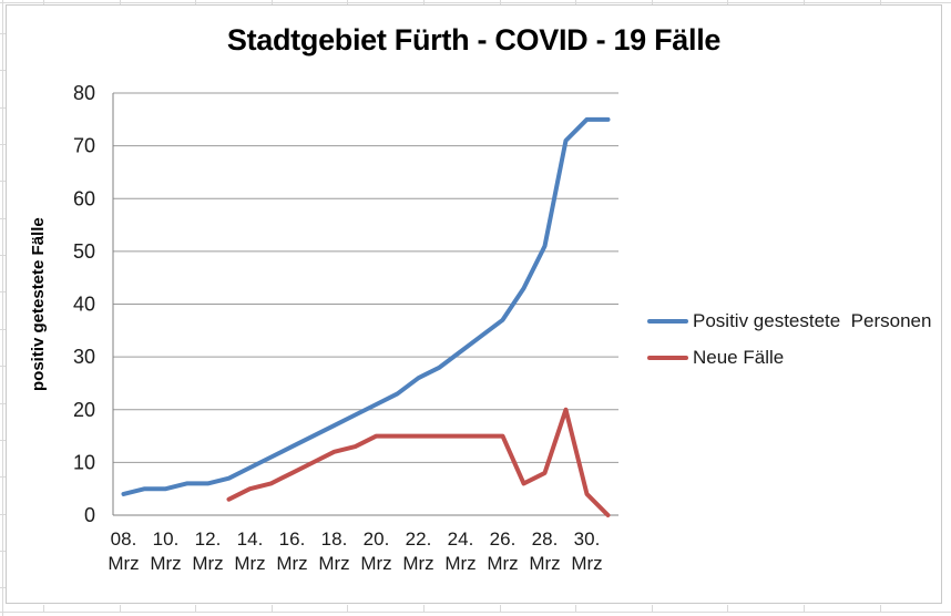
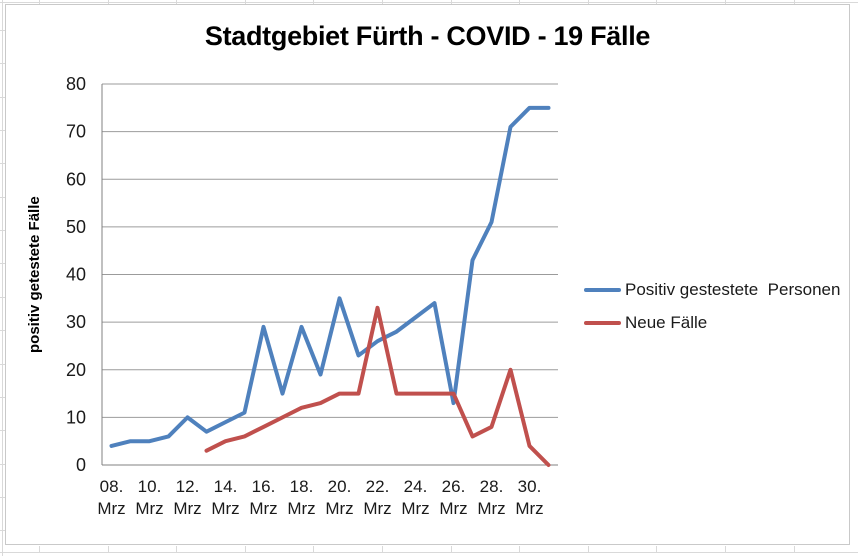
Positiv gestestete Personen/12. Mrz: 6 -> 10
Positiv gestestete Personen/16. Mrz: 13 -> 29
Positiv gestestete Personen/18. Mrz: 17 -> 29
Positiv gestestete Personen/20. Mrz: 21 -> 35
Neue Fälle/22. Mrz: 15 -> 33
Positiv gestestete Personen/26. Mrz: 37 -> 13
